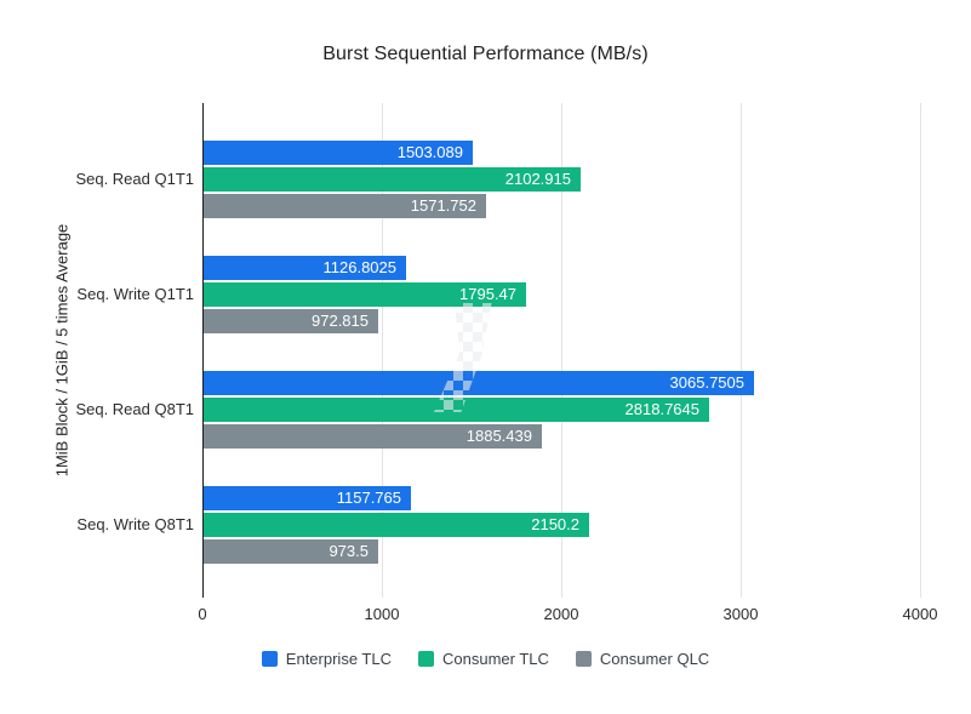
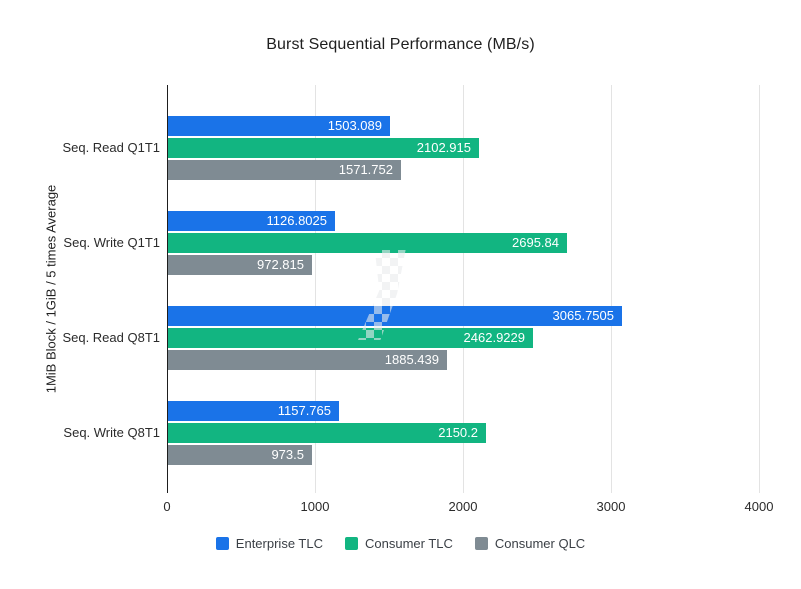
Consumer TLC/Seq. Write Q1T1: 1795.47 -> 2695.84
Consumer TLC/Seq. Read Q8T1: 2818.7645 -> 2462.9229
